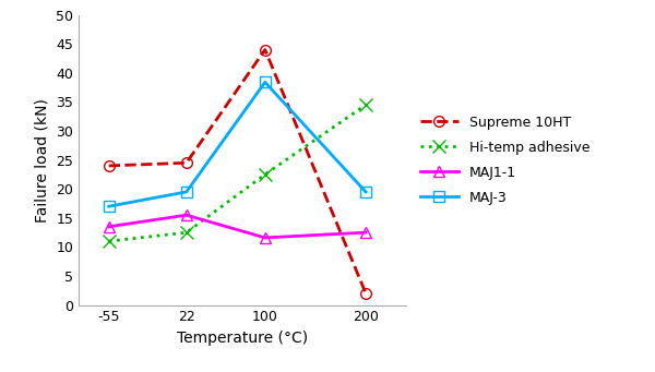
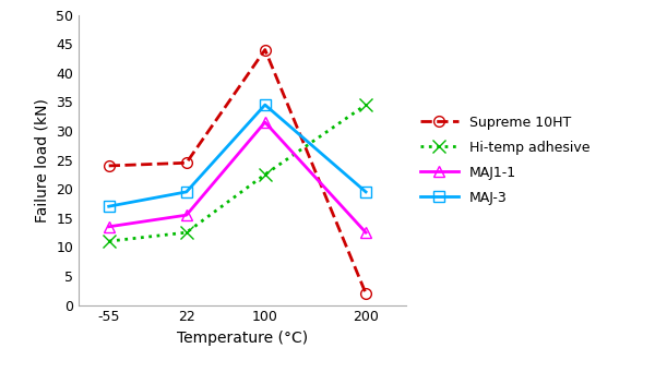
MAJ1-1/100: 11.6 -> 31.5
MAJ-3/100: 38.4 -> 34.5
